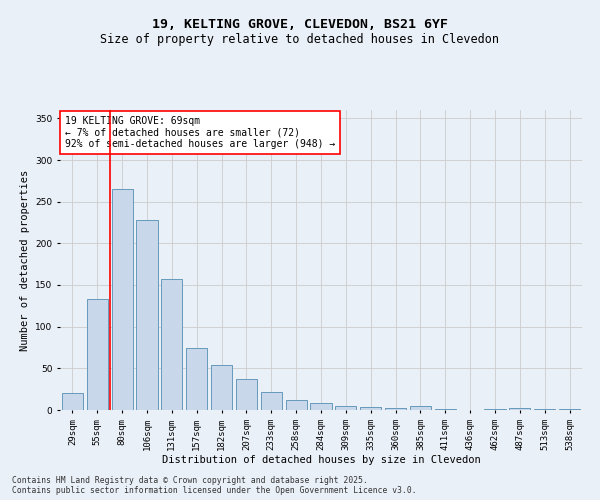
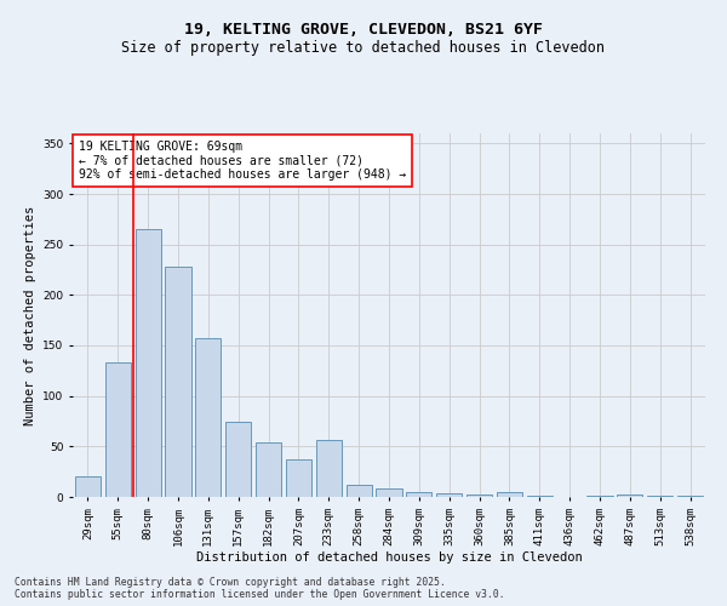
233sqm: 22 -> 56
